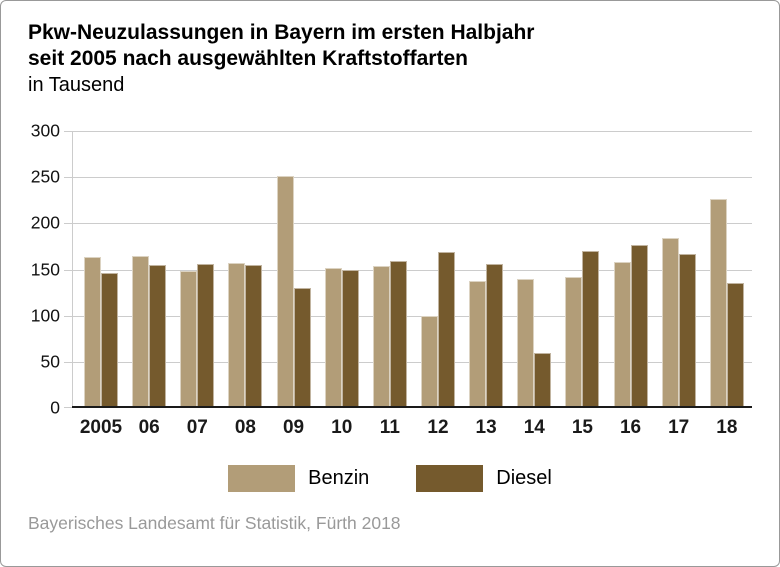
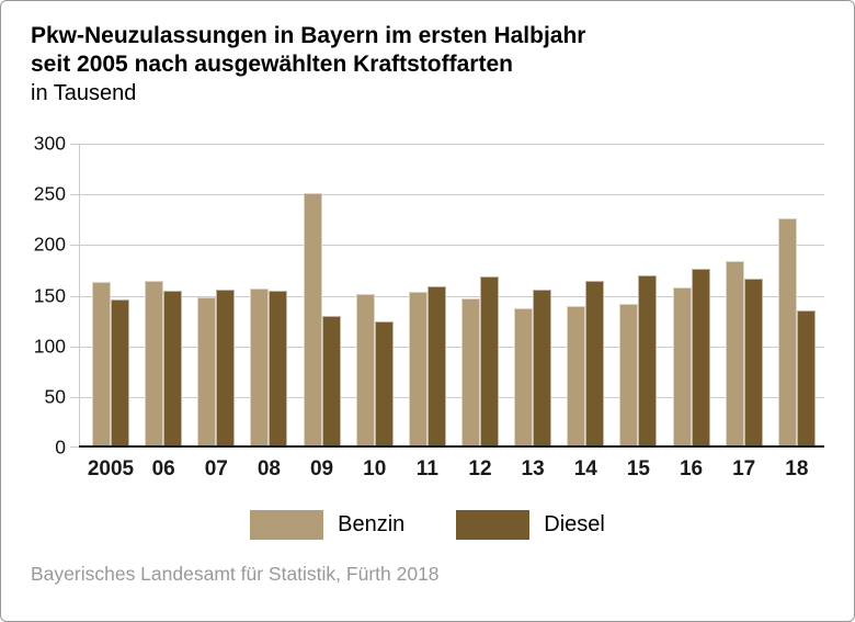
Diesel/10: 150 -> 120
Benzin/12: 100 -> 150
Diesel/14: 60 -> 160
